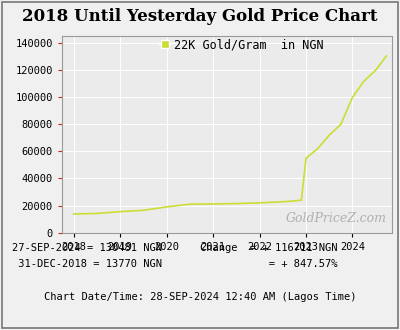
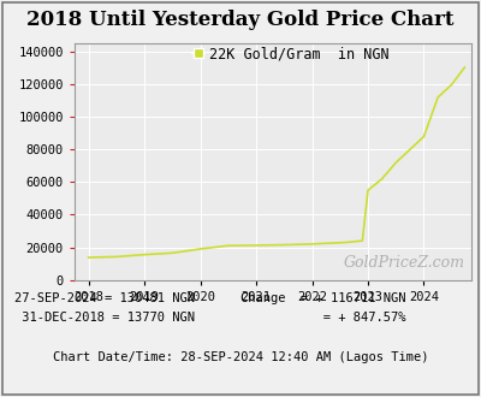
2024: 100000 -> 88000
